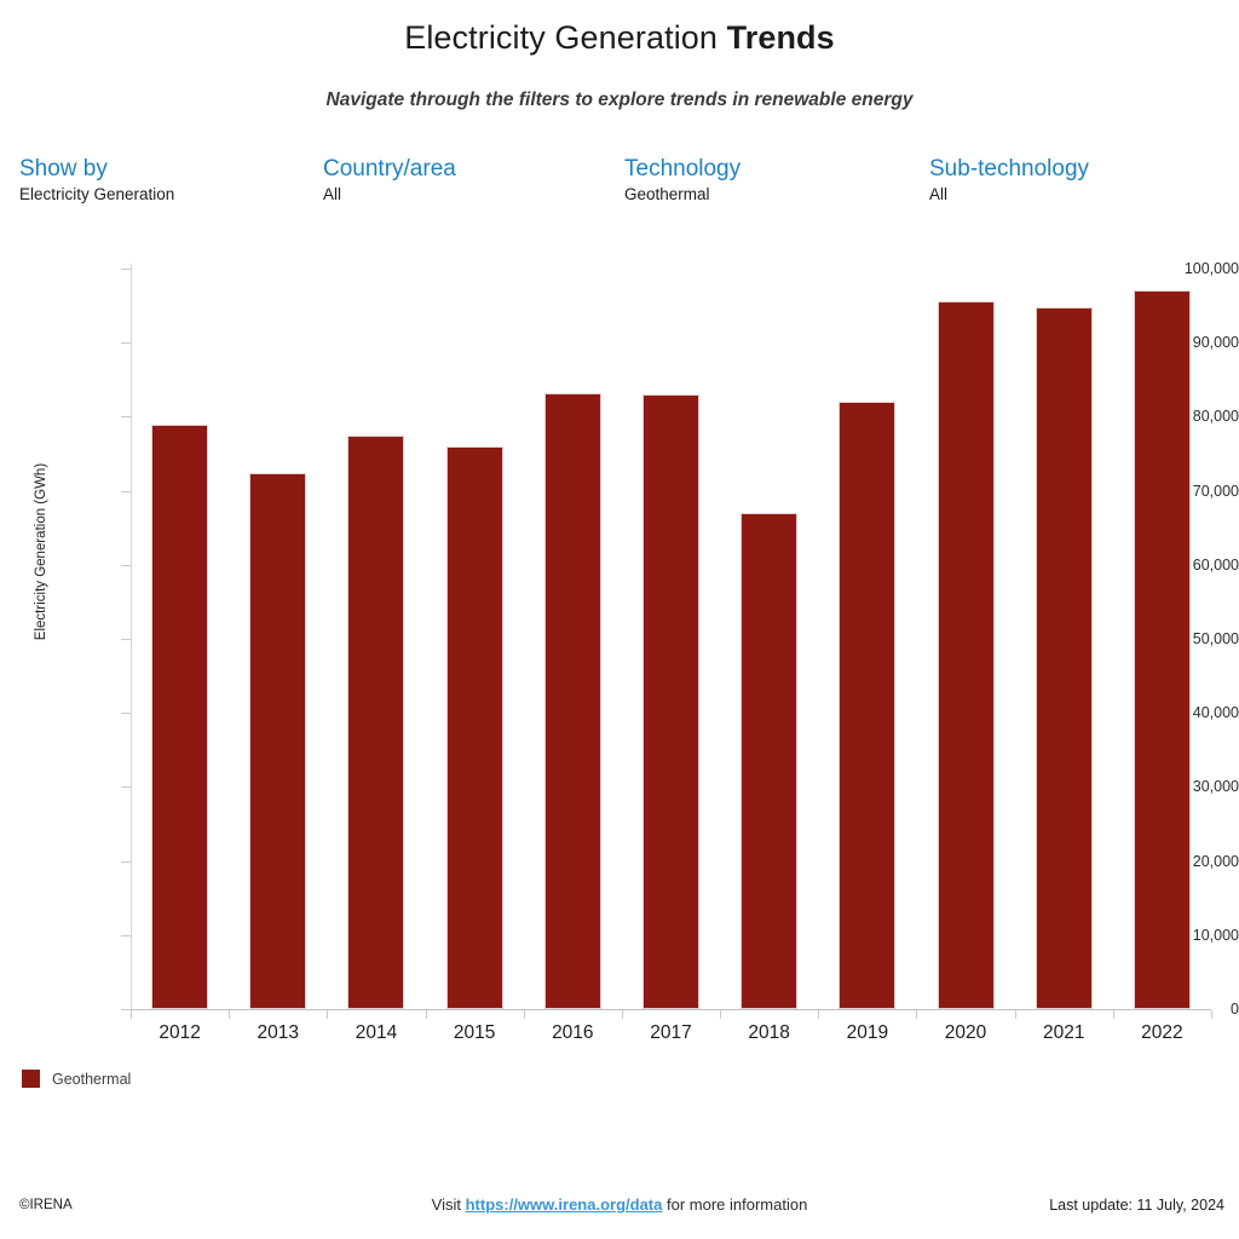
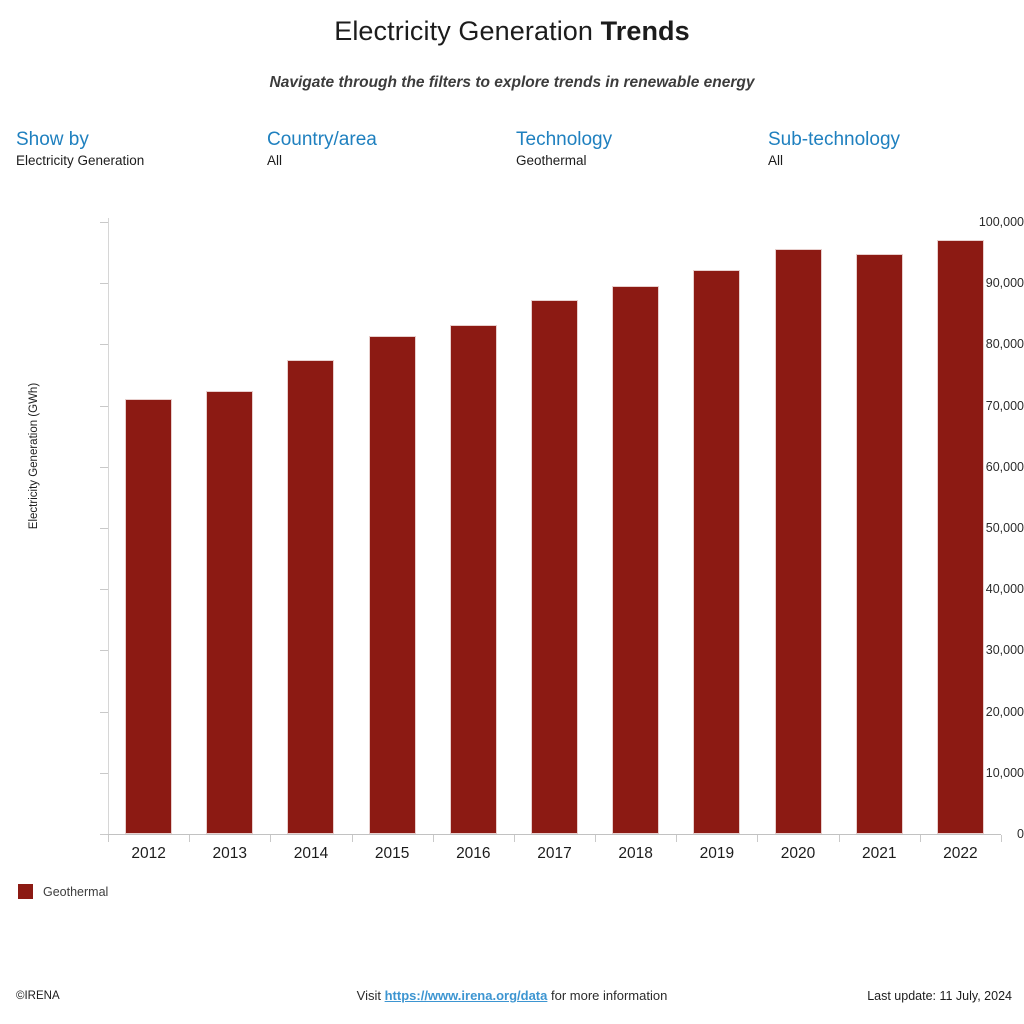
2012: 79000 -> 71000
2015: 76000 -> 81000
2017: 83000 -> 87000
2018: 67000 -> 90000
2019: 82000 -> 92000
